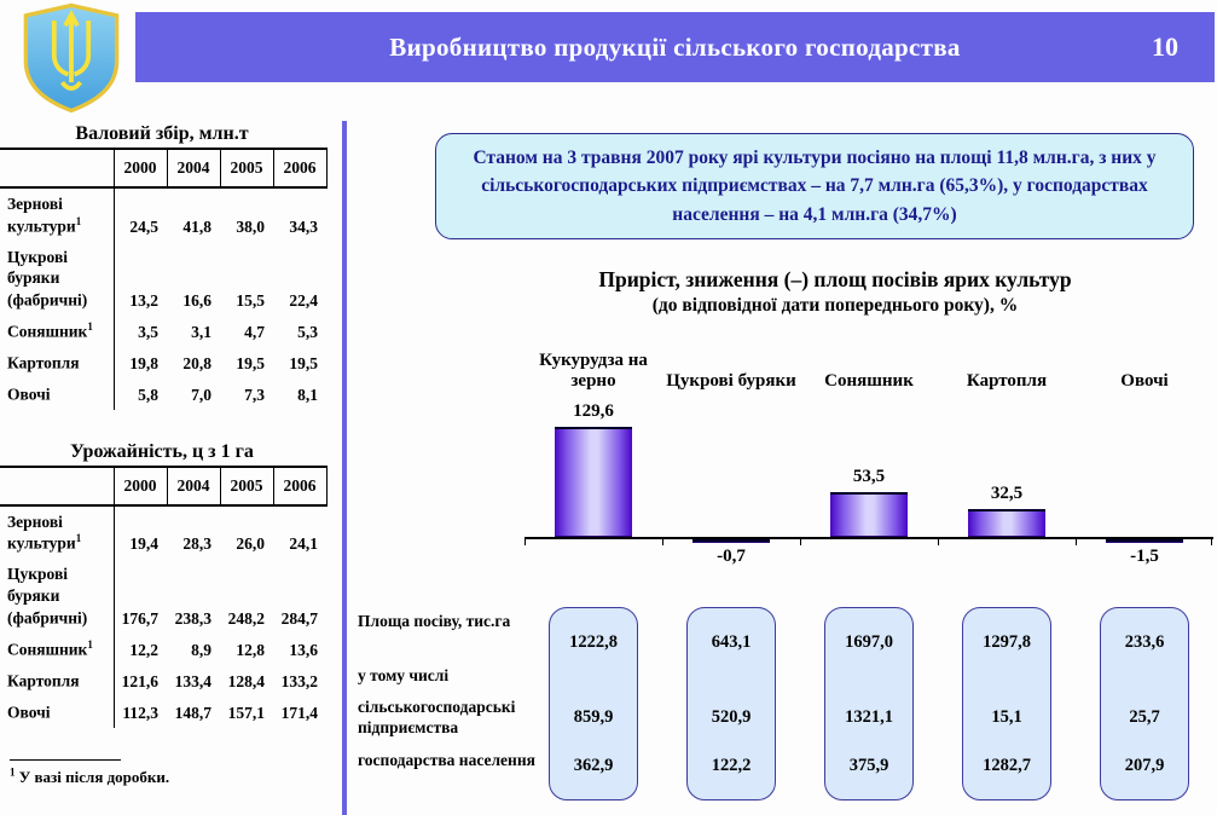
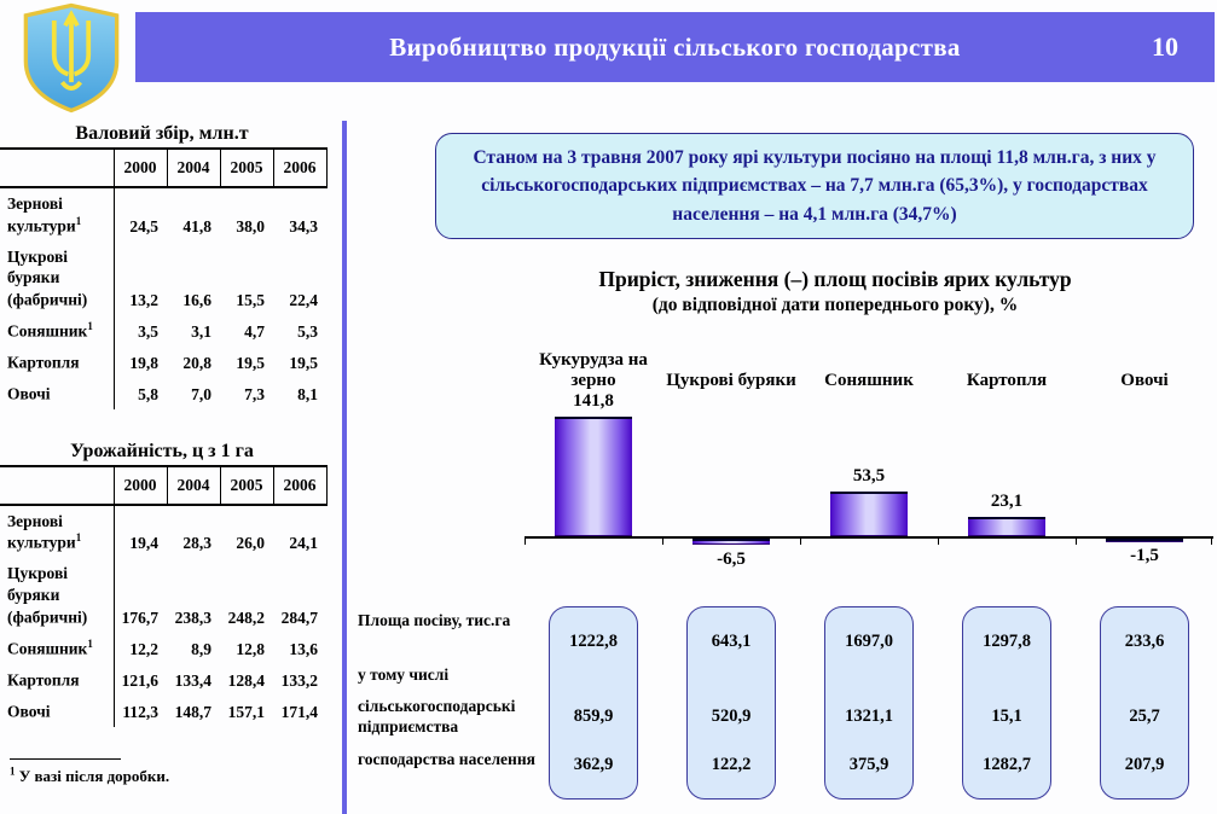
Кукурудза на зерно: 129,6 -> 141,8
Цукрові буряки: -0,7 -> -6,5
Картопля: 32,5 -> 23,1
